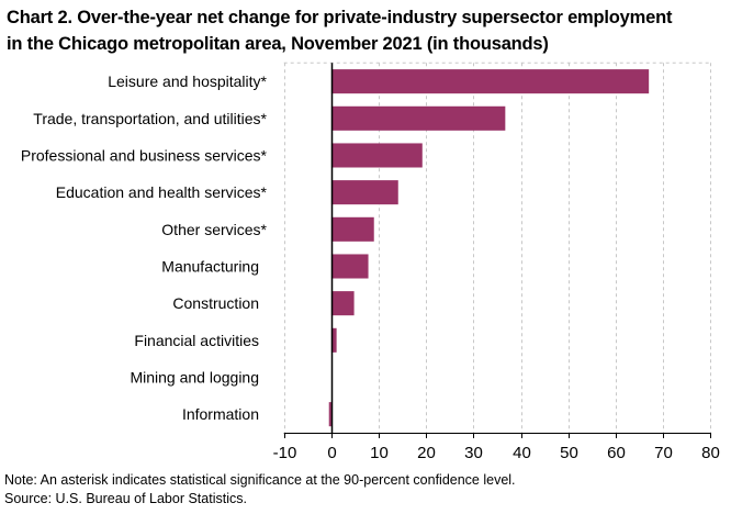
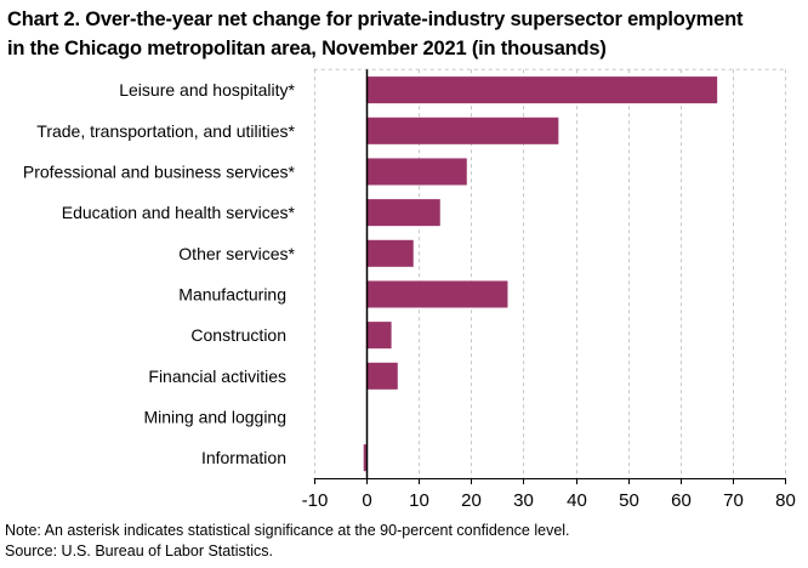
Manufacturing: 8 -> 27
Financial activities: 1 -> 6
